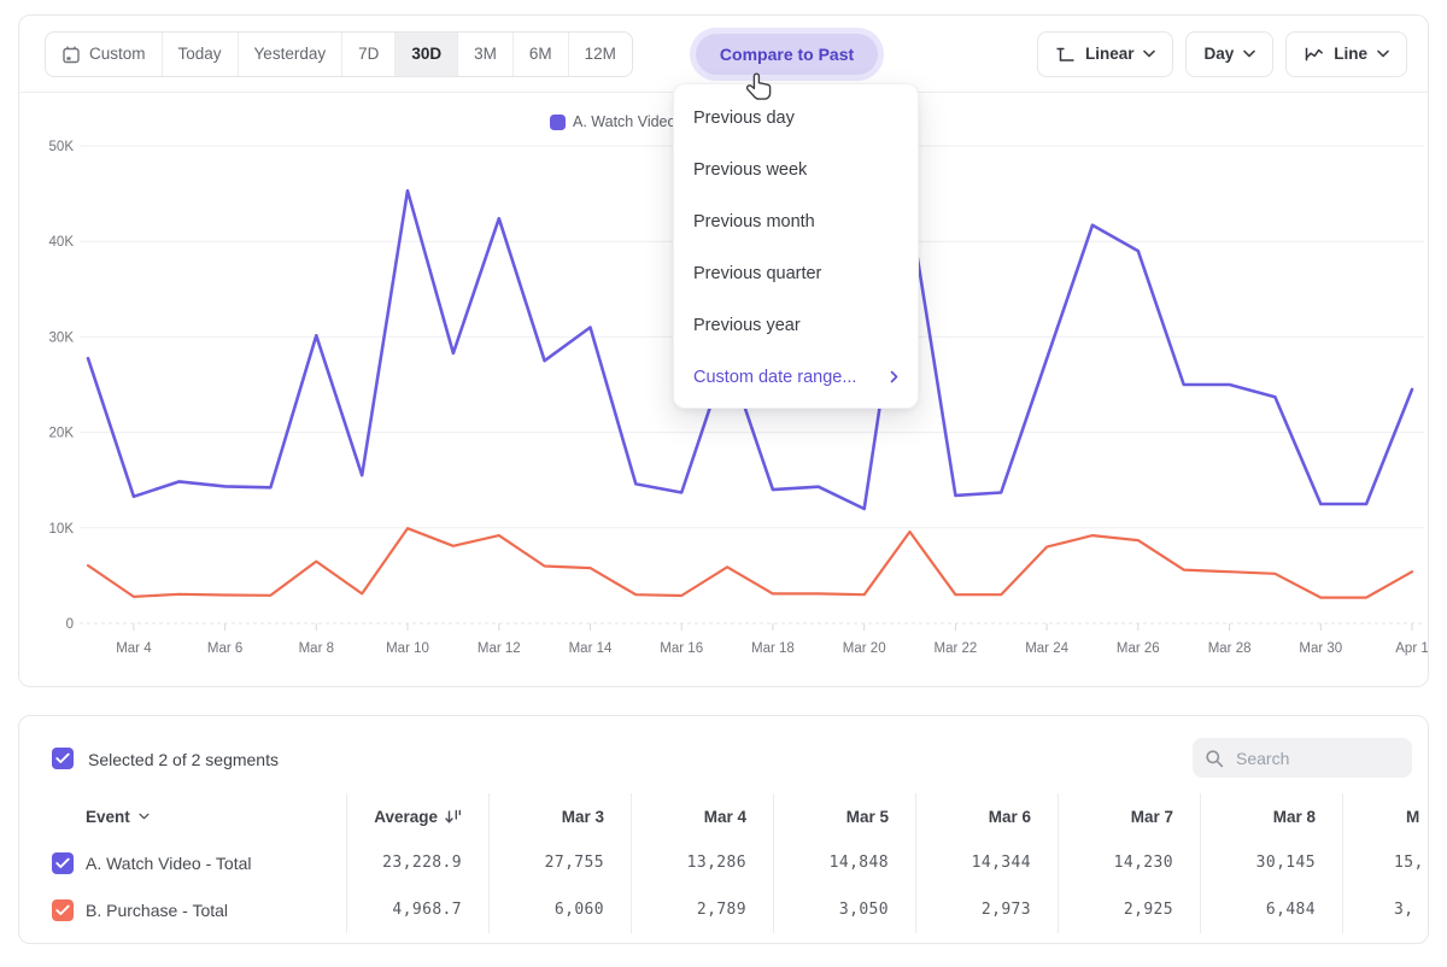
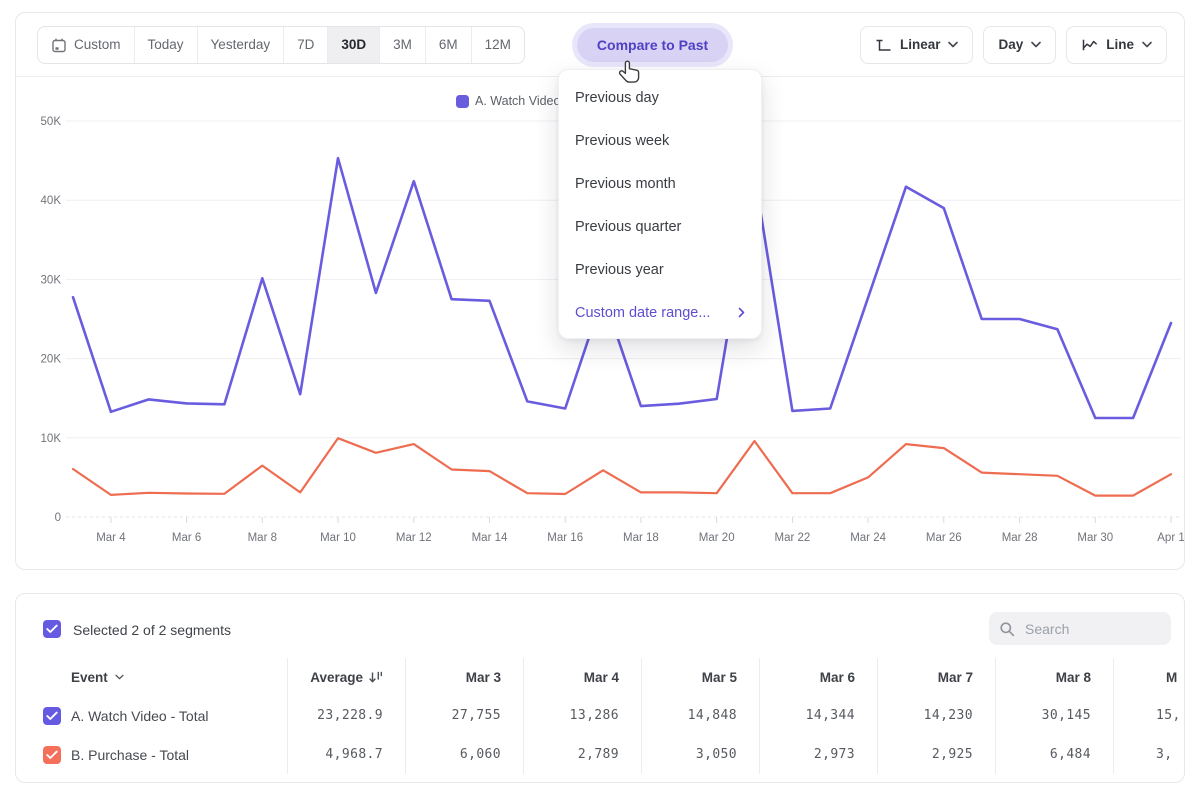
A. Watch Video/Mar 14: 31K -> 27K
A. Watch Video/Mar 20: 12K -> 15K
B. Purchase/Mar 24: 8K -> 5K
